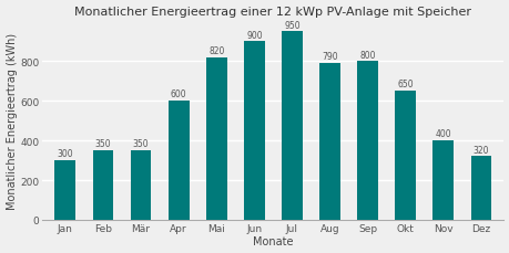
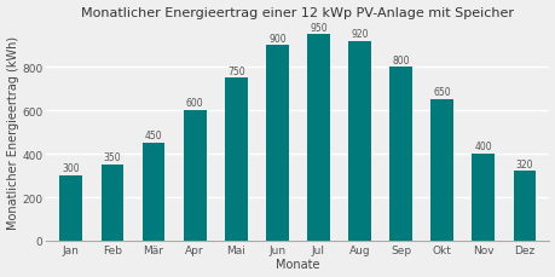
Mär: 350 -> 450
Mai: 820 -> 750
Aug: 790 -> 920
